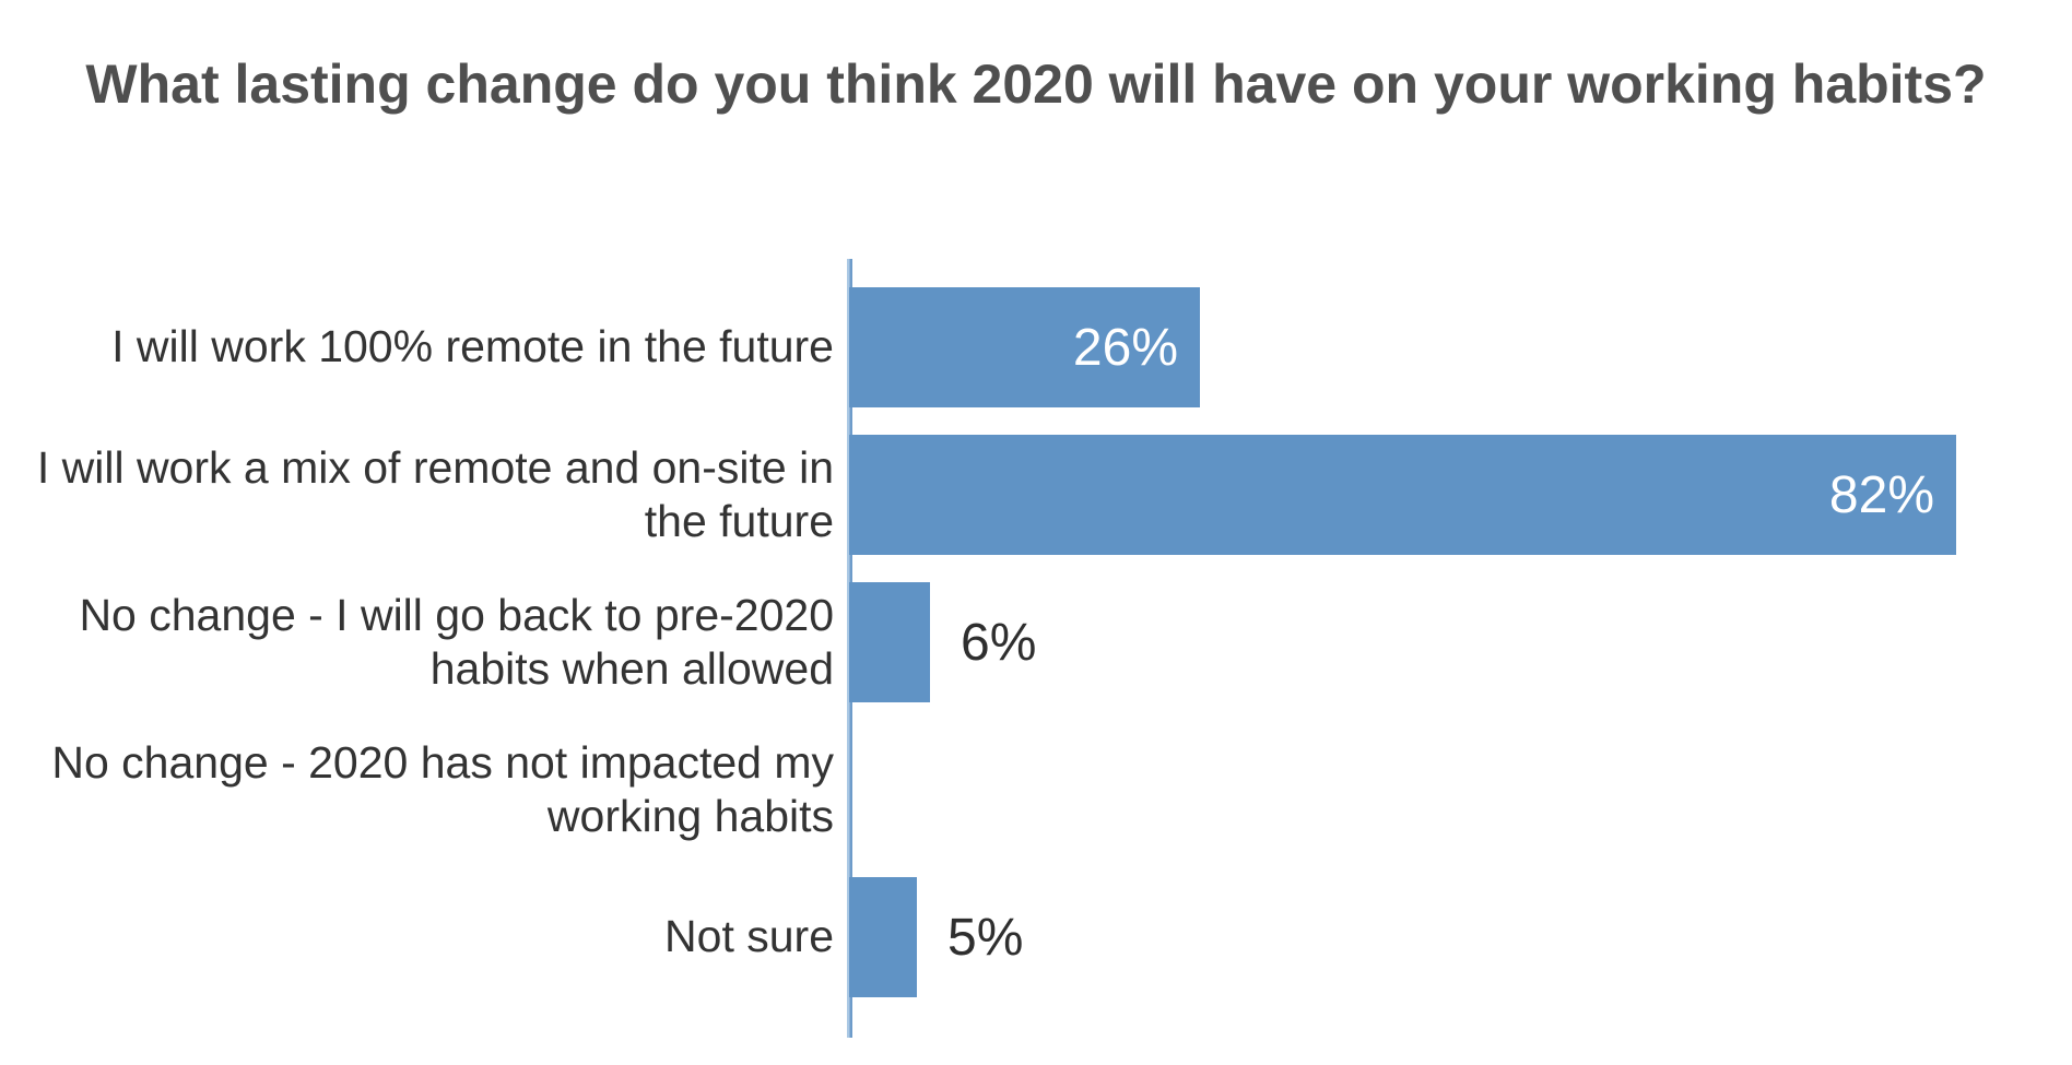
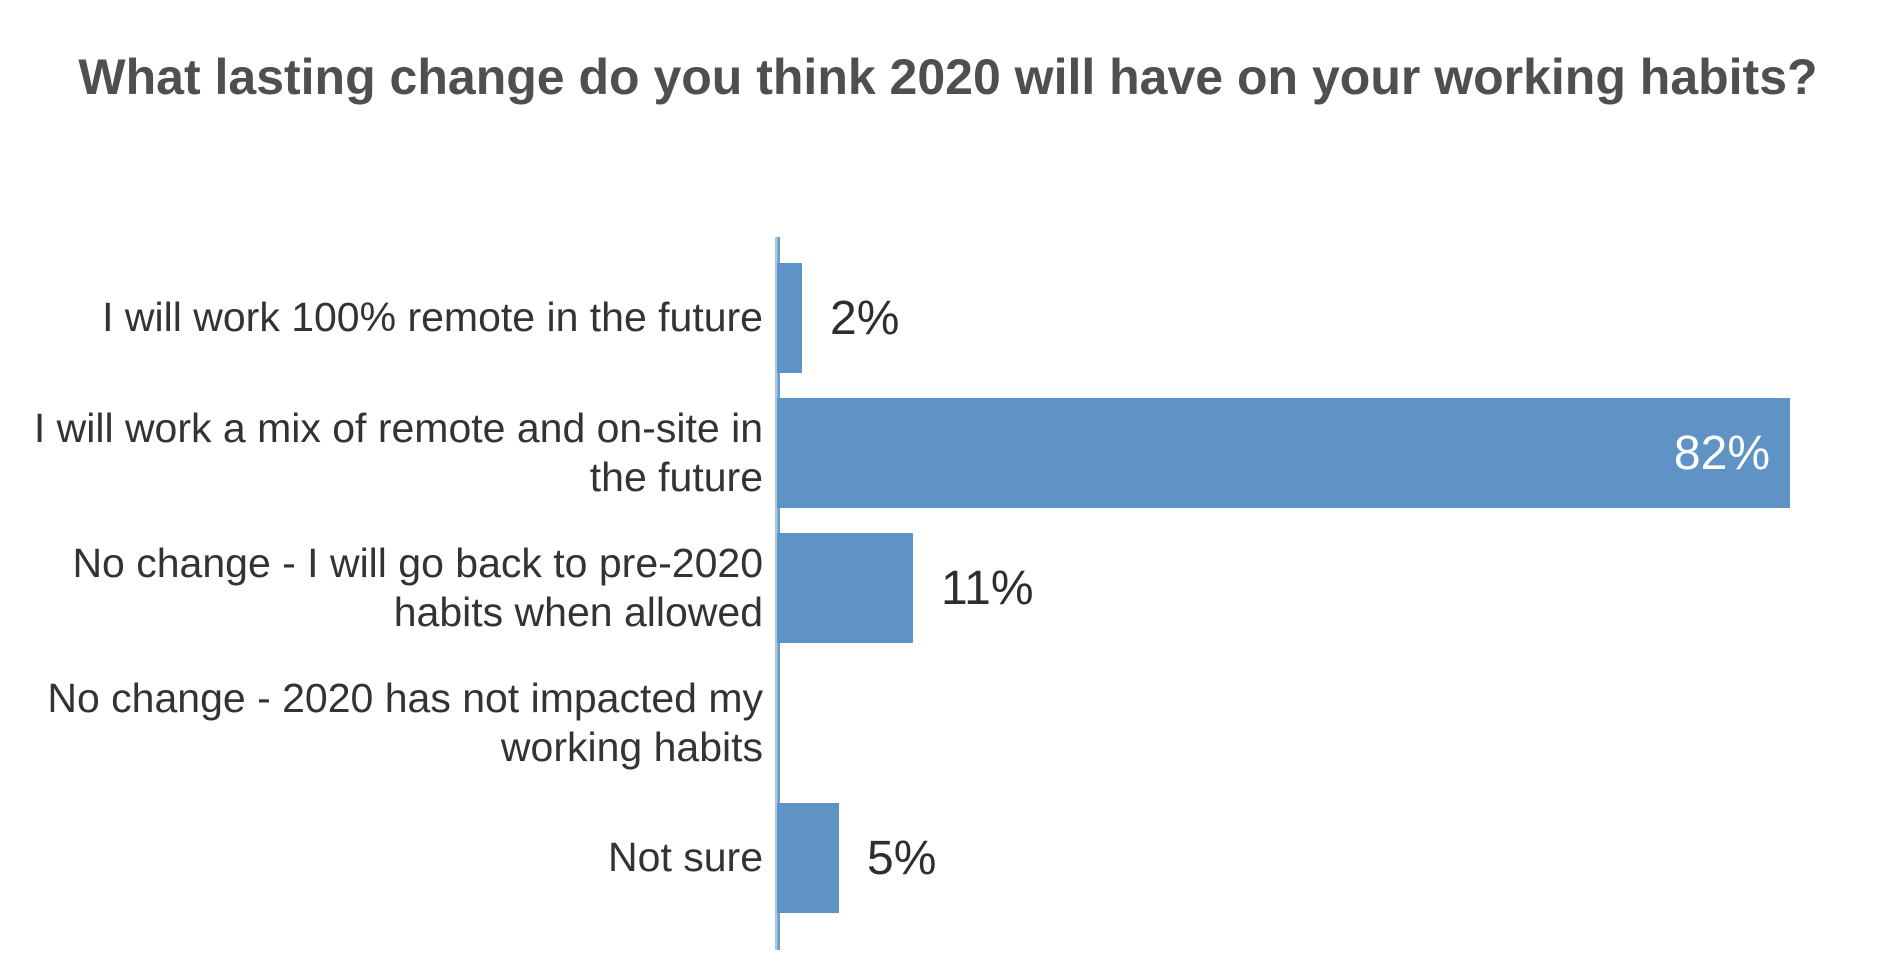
I will work 100% remote in the future: 26% -> 2%
No change - I will go back to pre-2020 habits when allowed: 6% -> 11%
